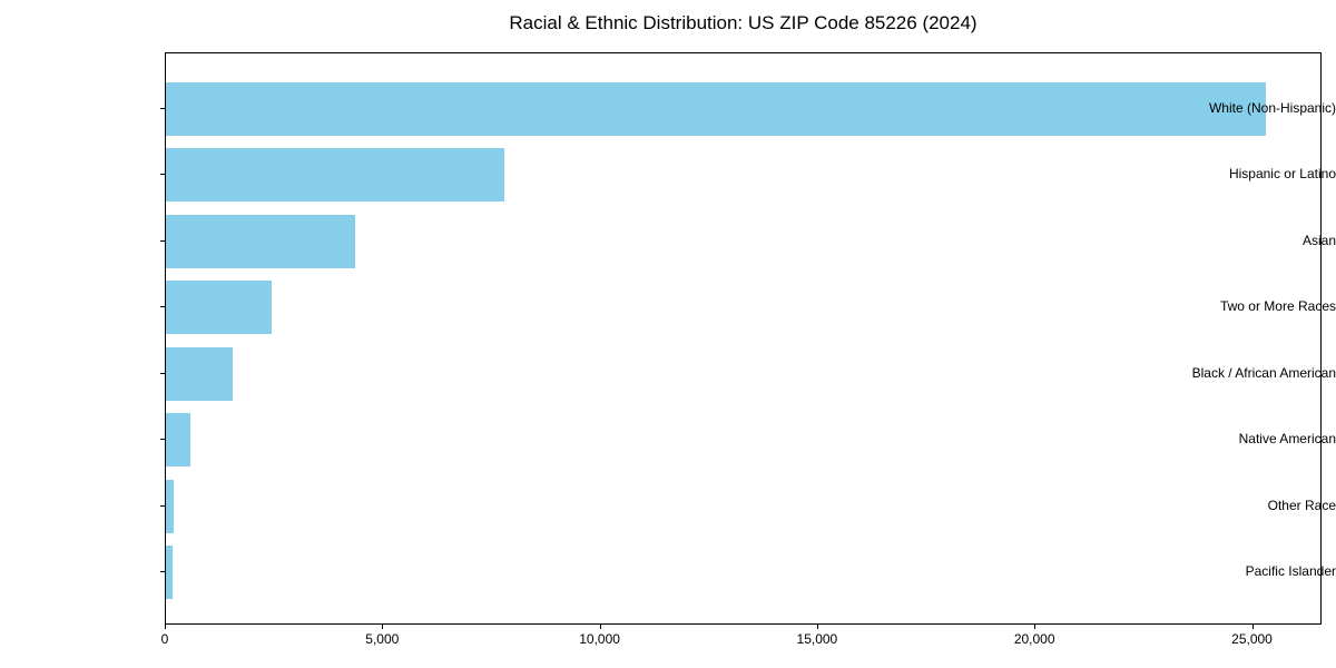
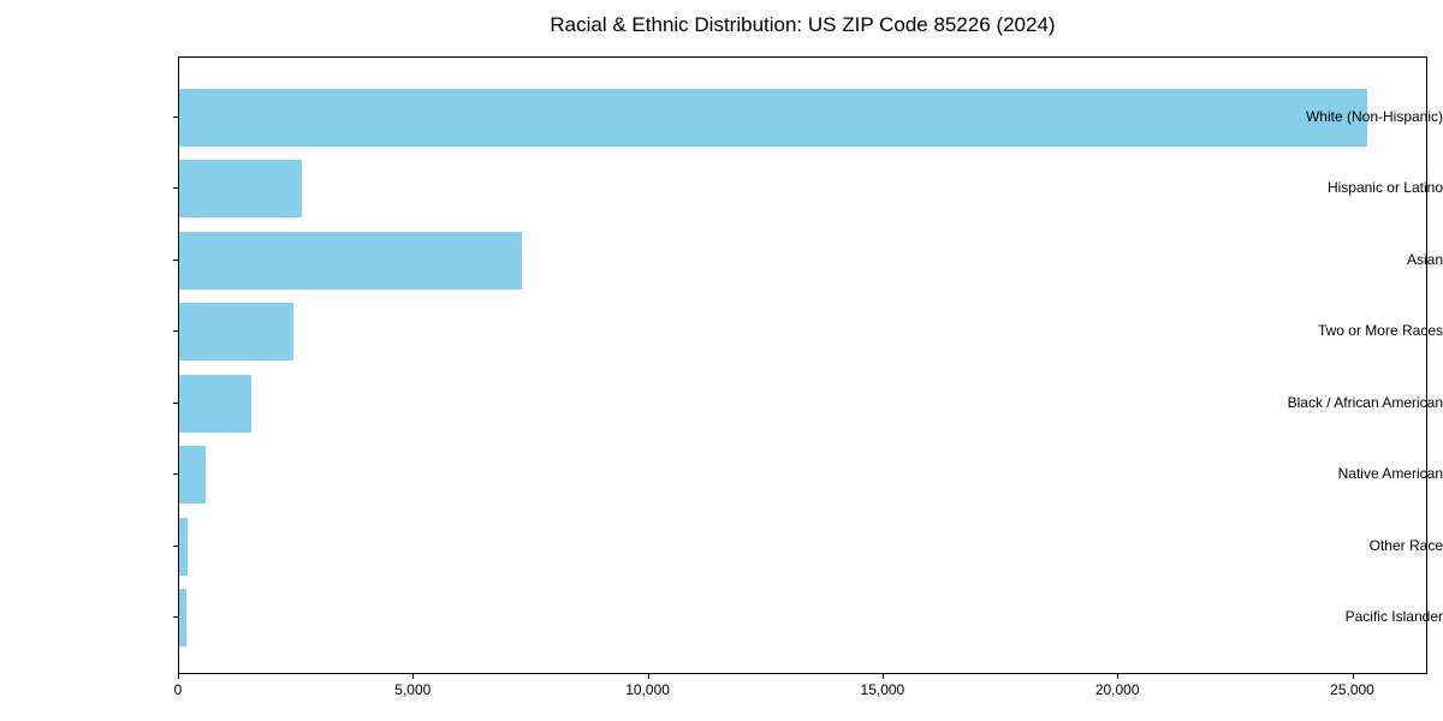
Hispanic or Latino: 7800 -> 2600
Asian: 4400 -> 7300
